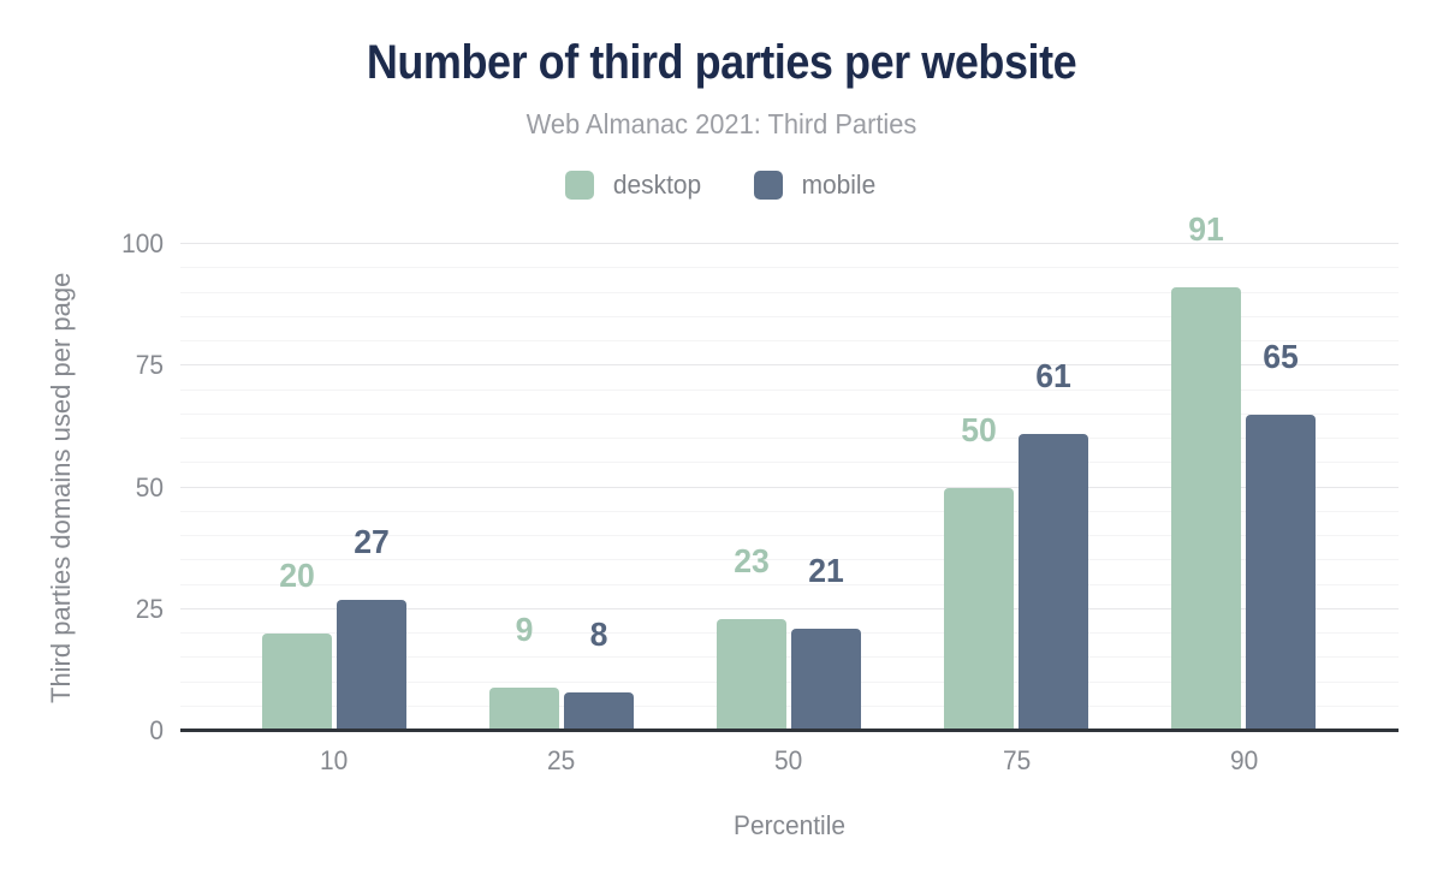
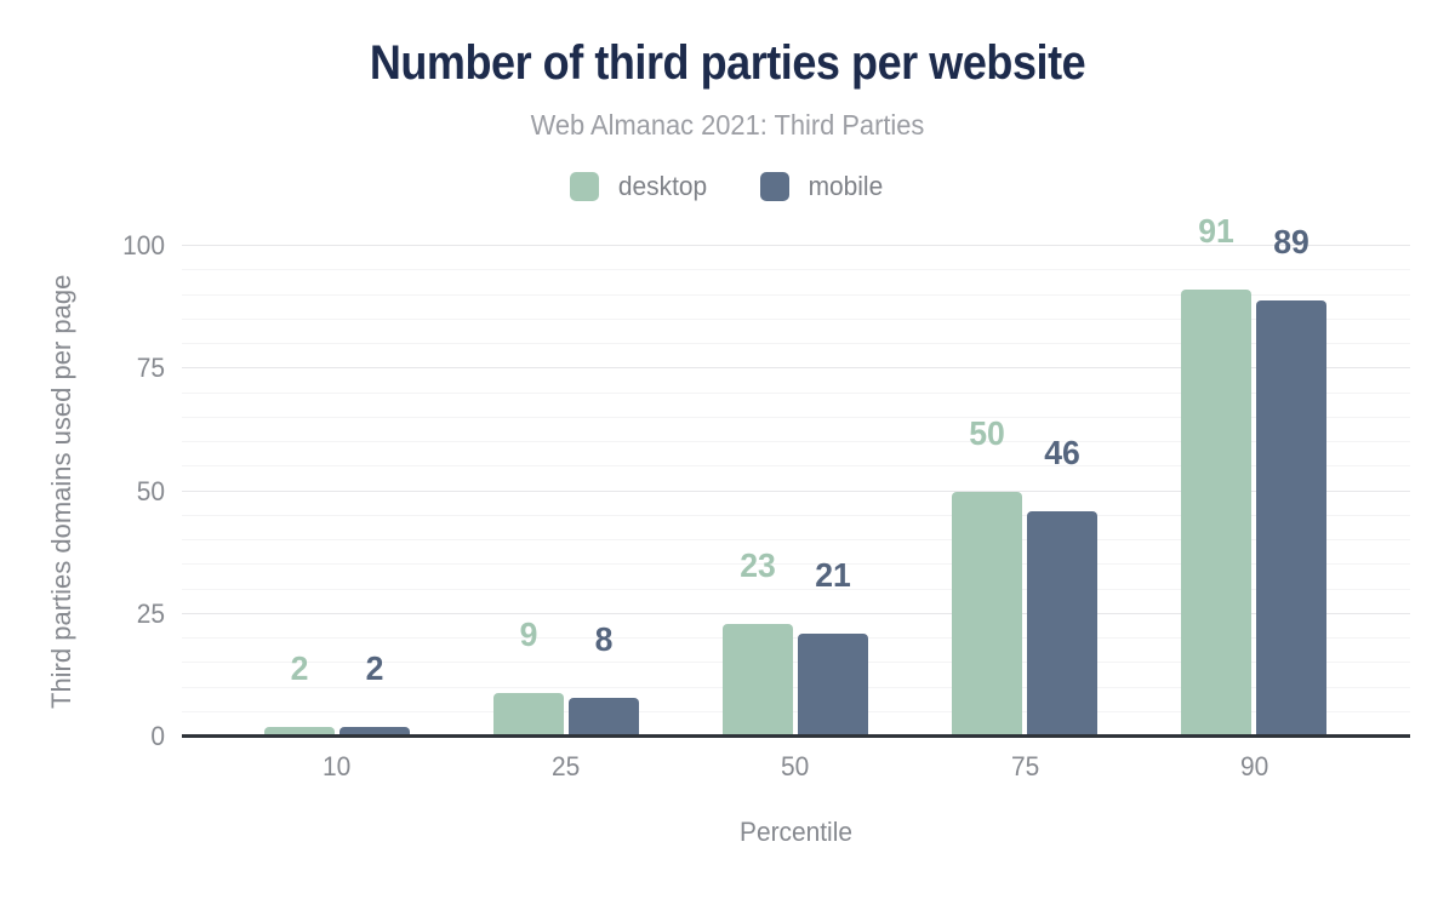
desktop/10: 20 -> 2
mobile/10: 27 -> 2
mobile/75: 61 -> 46
mobile/90: 65 -> 89
